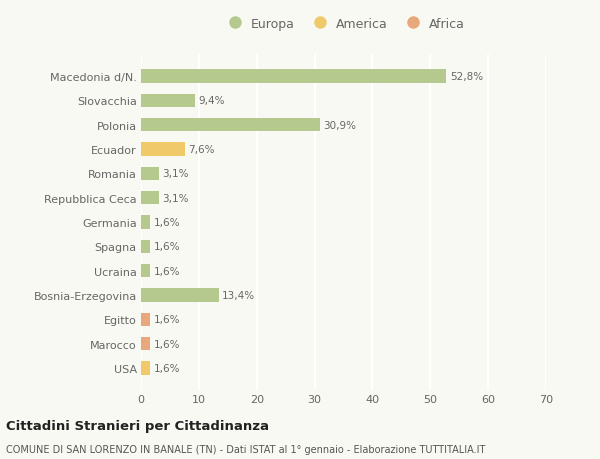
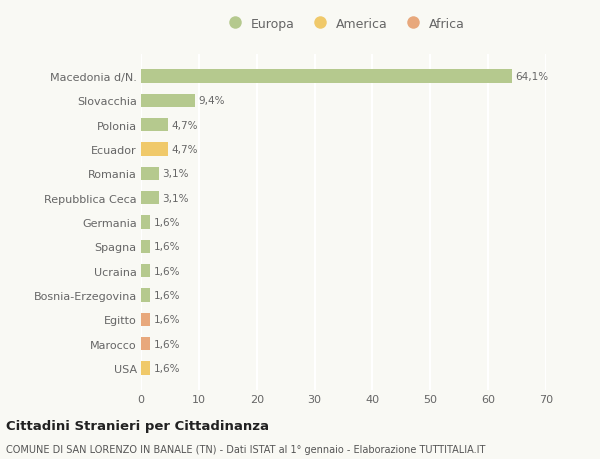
Macedonia d/N.: 52,8% -> 64,1%
Polonia: 30,9% -> 4,7%
Ecuador: 7,6% -> 4,7%
Bosnia-Erzegovina: 13,4% -> 1,6%
